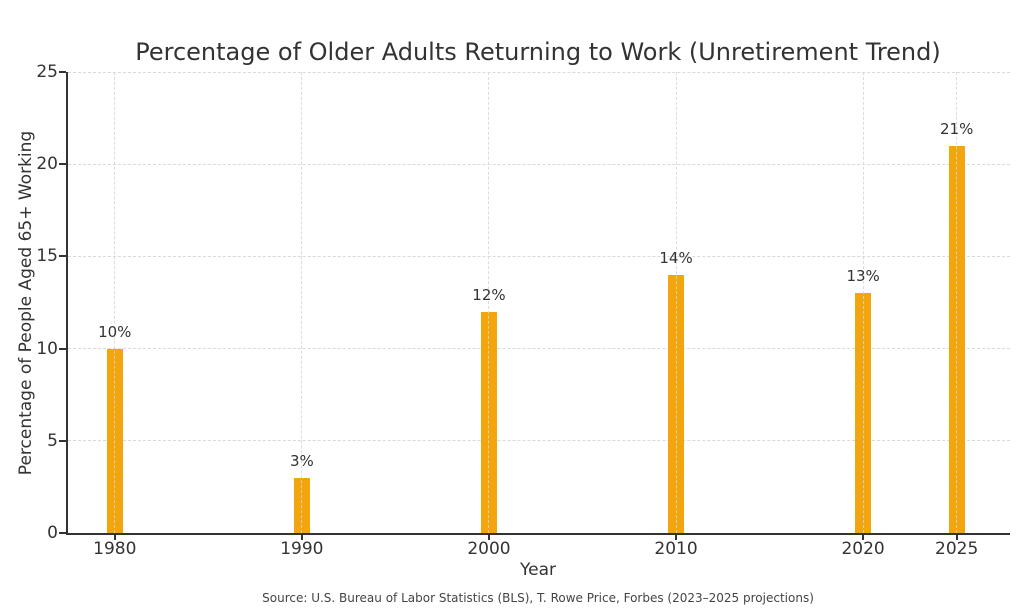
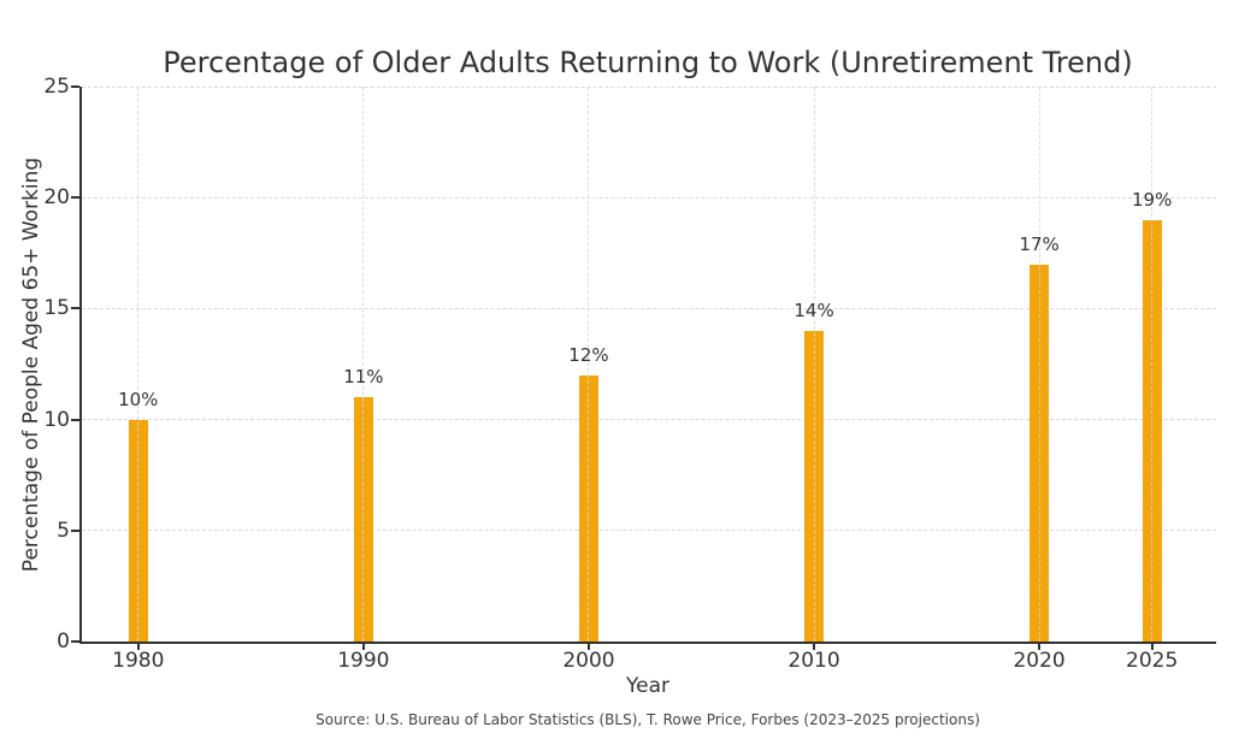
1990: 3% -> 11%
2020: 13% -> 17%
2025: 21% -> 19%
